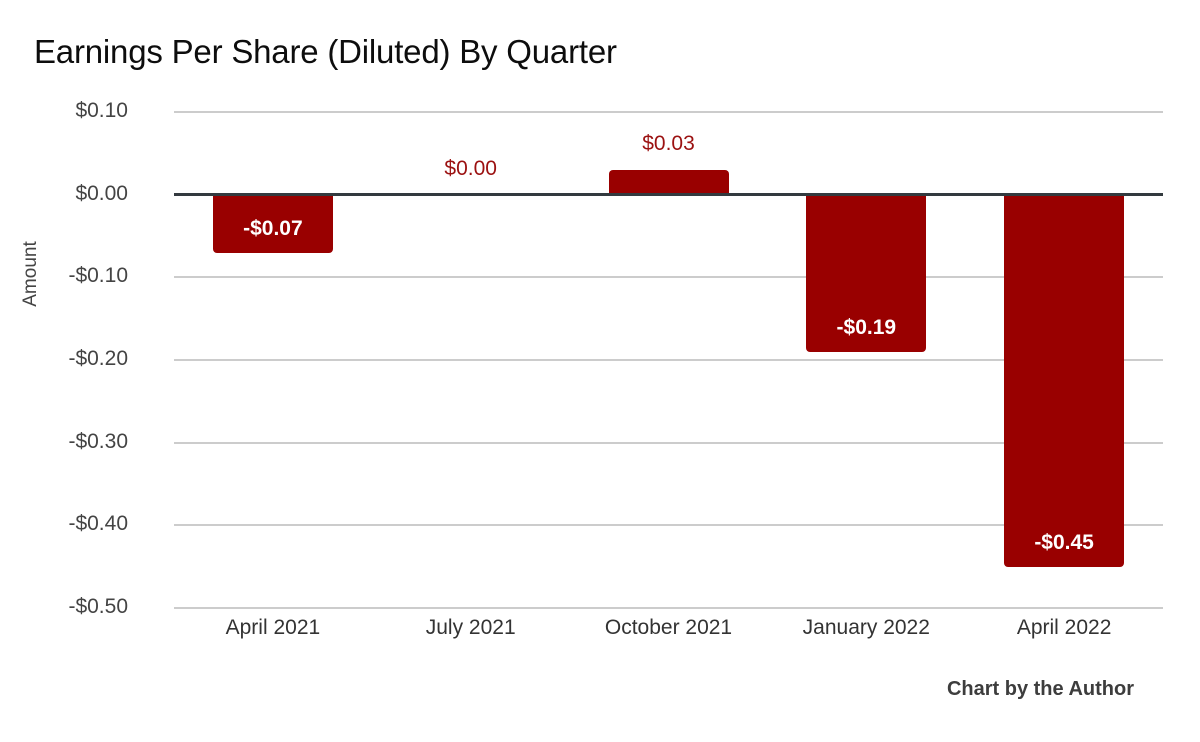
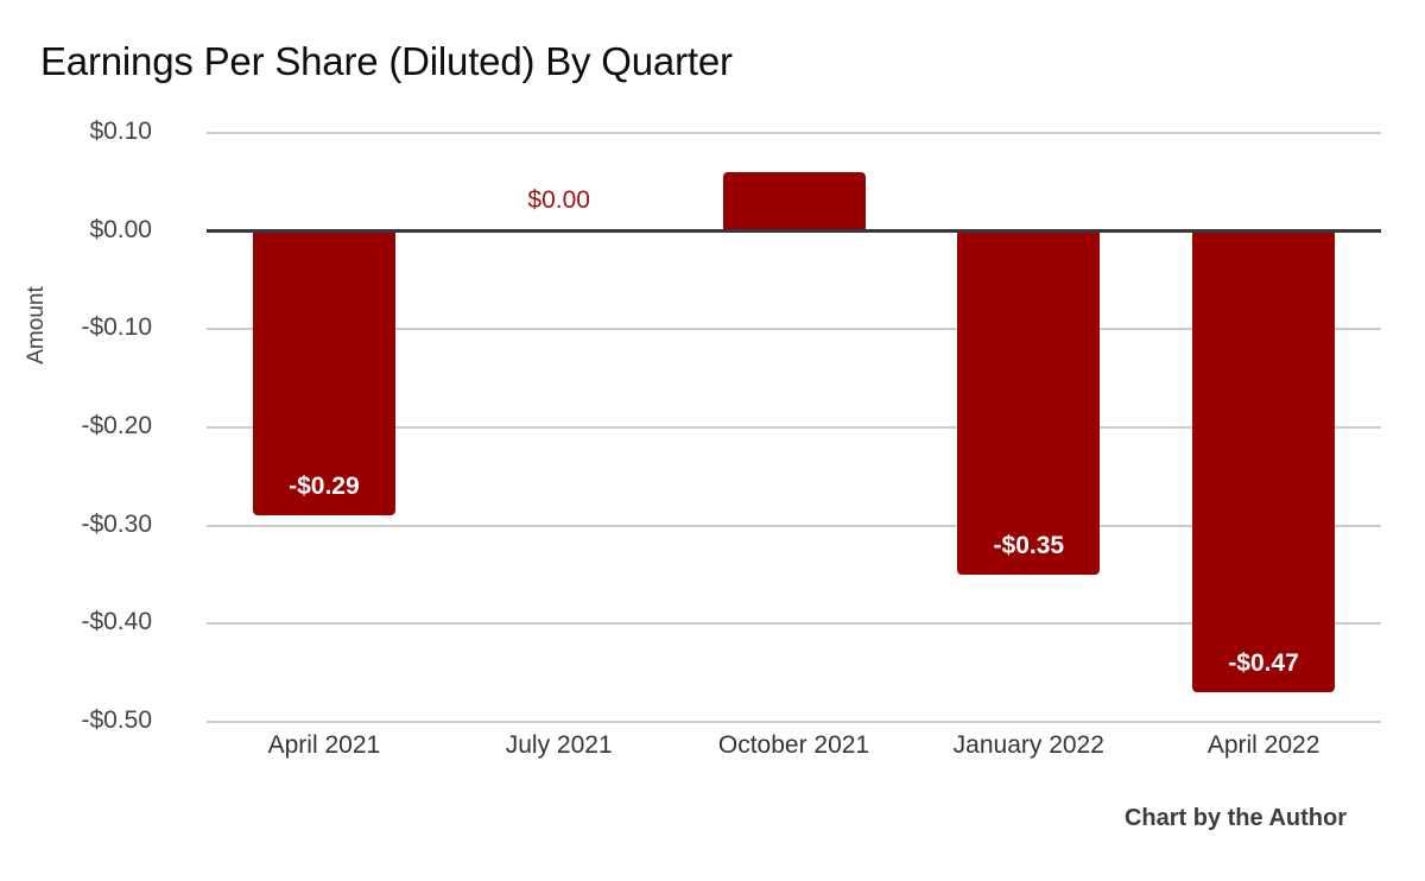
April 2021: -$0.07 -> -$0.29
October 2021: $0.03 -> $0.06
January 2022: -$0.19 -> -$0.35
April 2022: -$0.45 -> -$0.47
